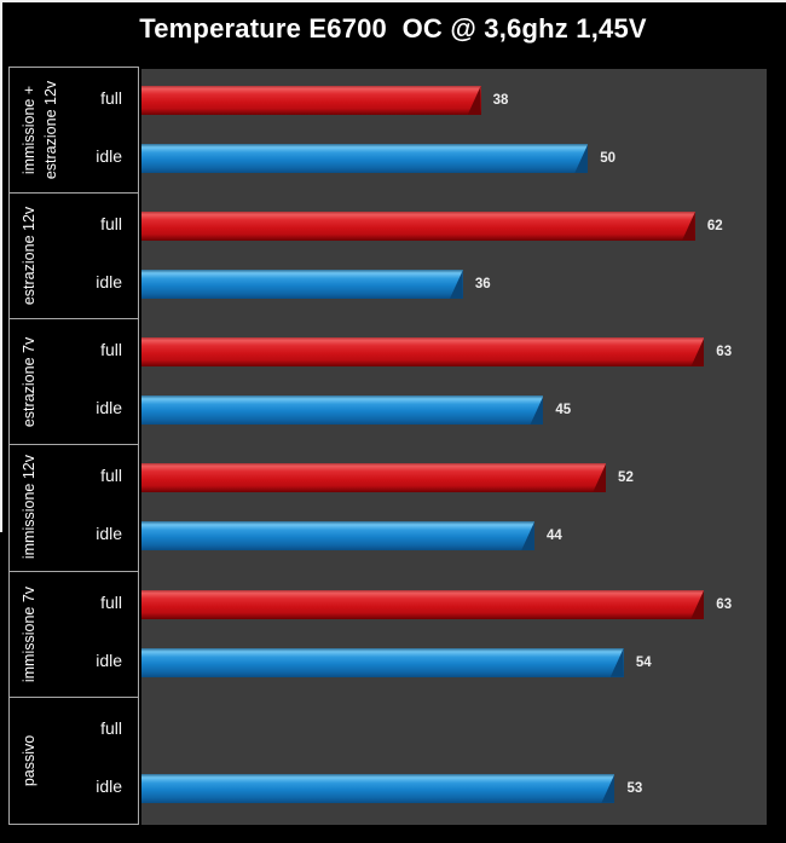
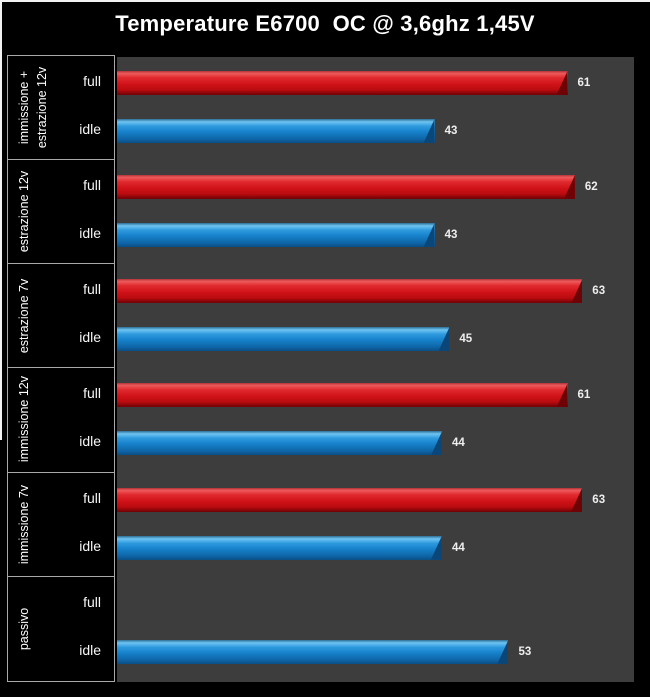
full/immissione + estrazione 12v: 38 -> 61
idle/immissione + estrazione 12v: 50 -> 43
idle/estrazione 12v: 36 -> 43
full/immissione 12v: 52 -> 61
idle/immissione 7v: 54 -> 44
